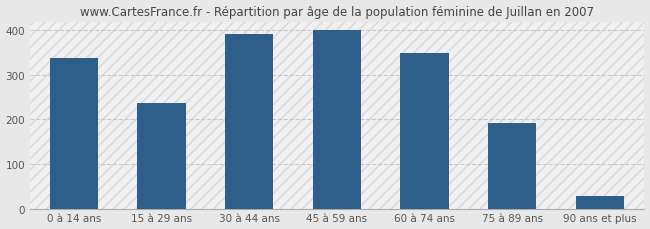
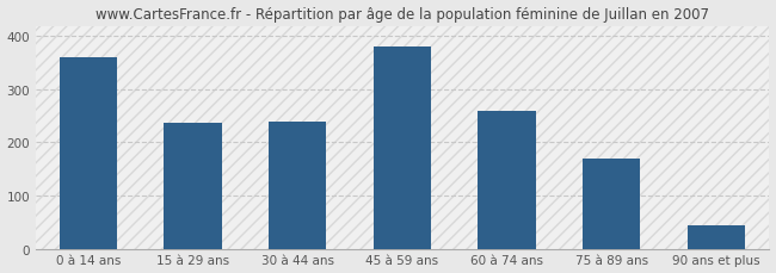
0 à 14 ans: 338 -> 360
30 à 44 ans: 392 -> 240
45 à 59 ans: 400 -> 380
60 à 74 ans: 350 -> 260
75 à 89 ans: 192 -> 170
90 ans et plus: 29 -> 45
